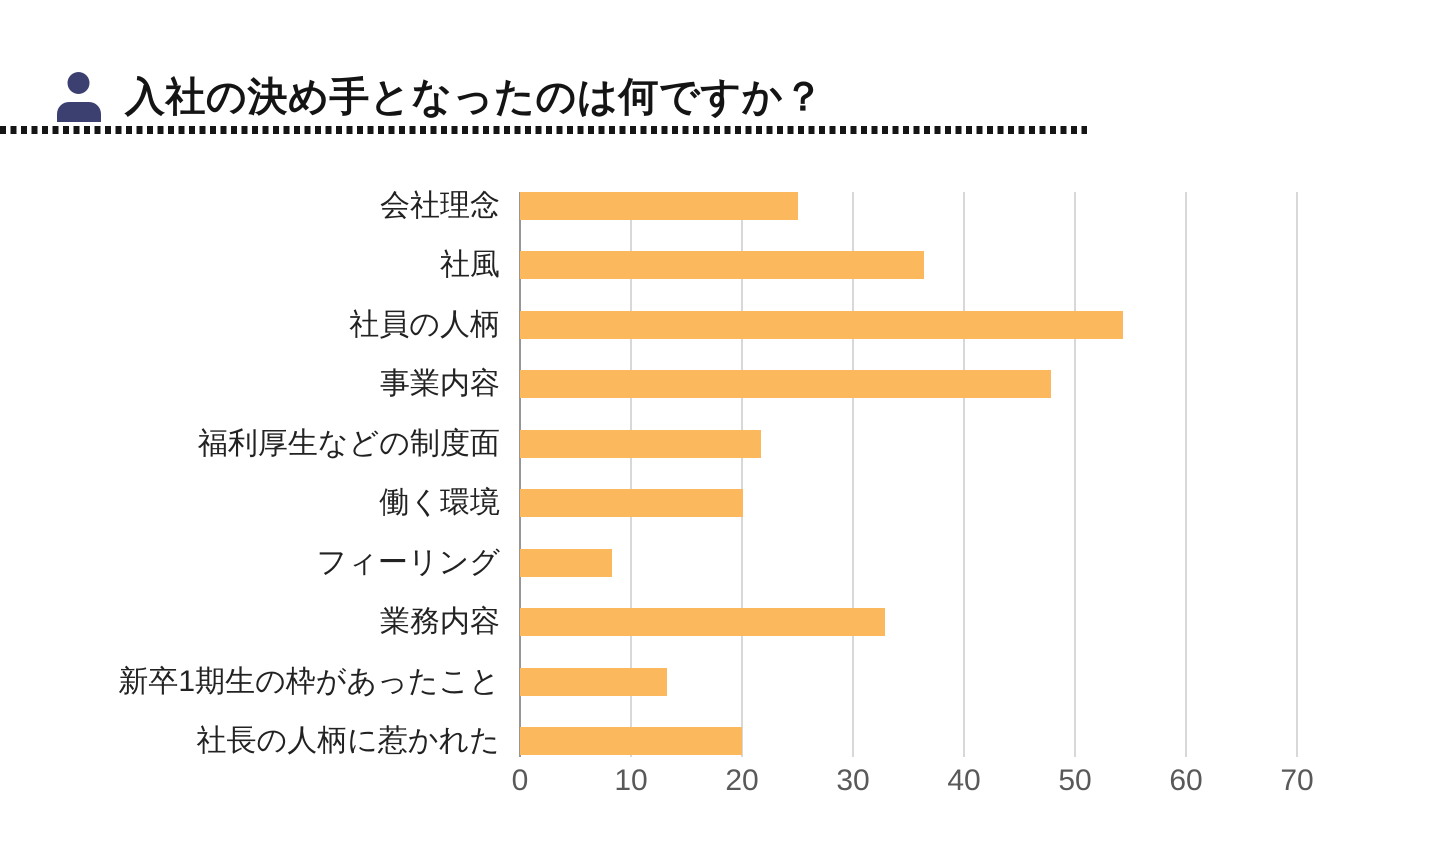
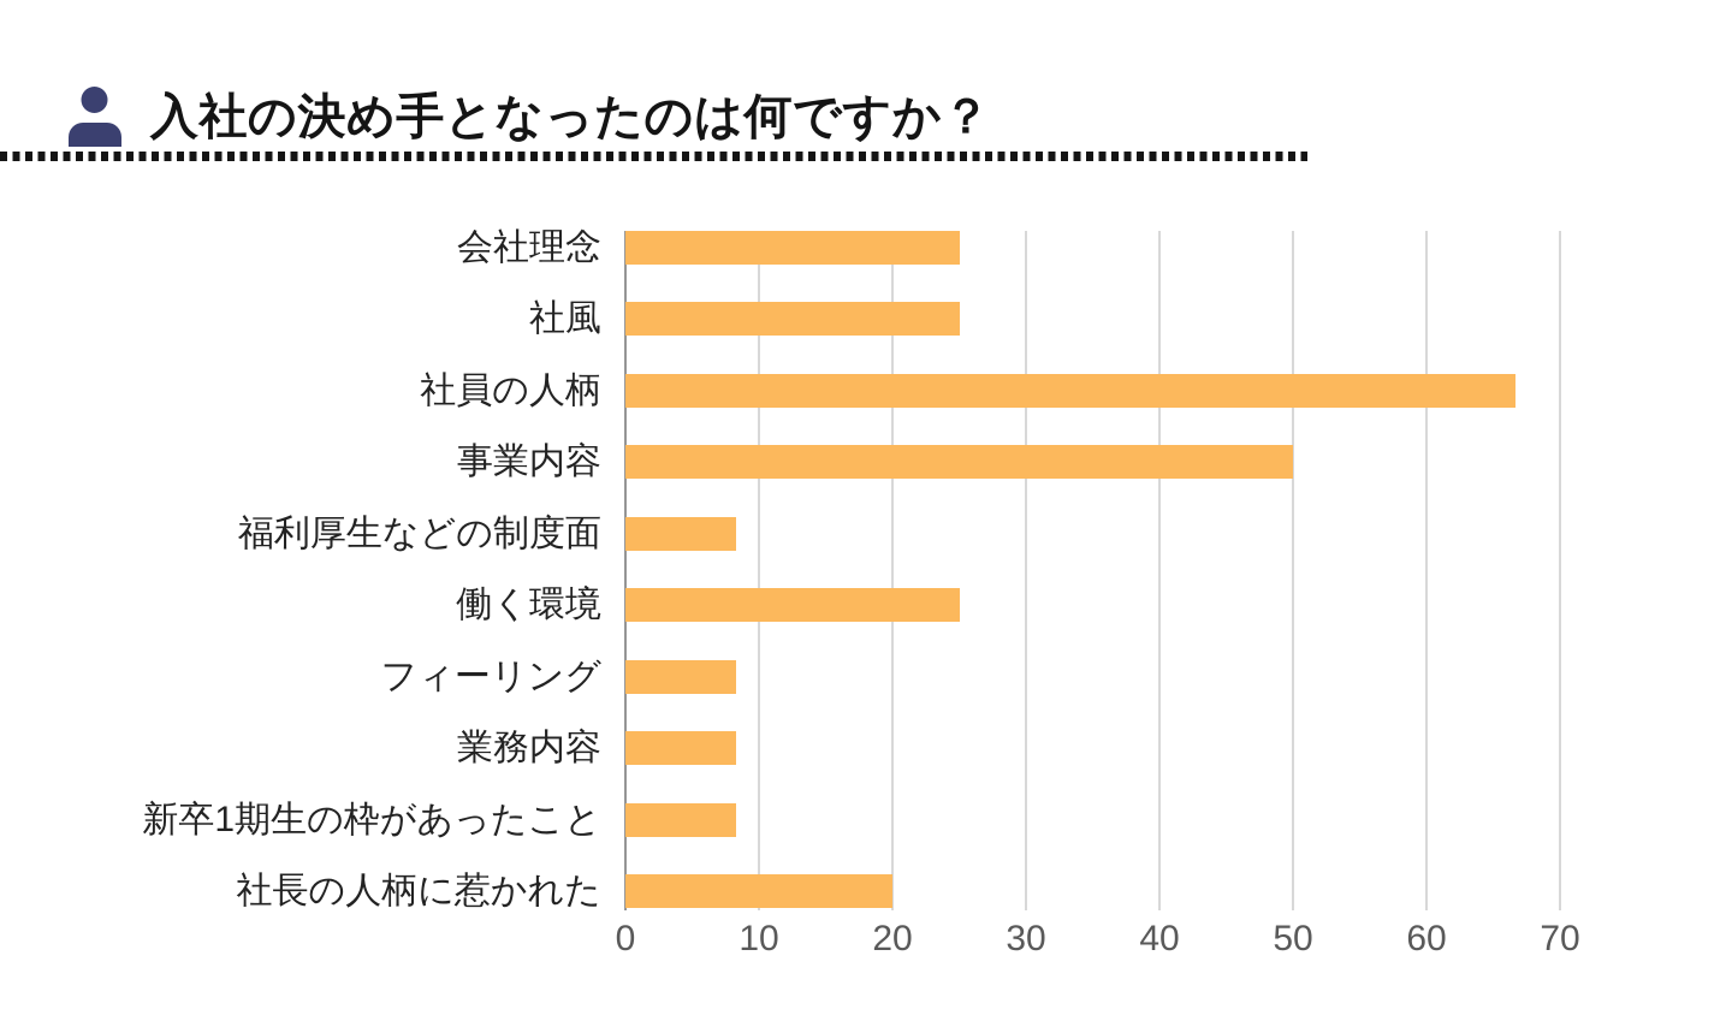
社風: 36.4 -> 25.0
社員の人柄: 54.3 -> 66.7
事業内容: 47.8 -> 50.0
福利厚生などの制度面: 21.7 -> 8.3
働く環境: 20.1 -> 25.0
業務内容: 32.9 -> 8.3
新卒1期生の枠があったこと: 13.2 -> 8.3
